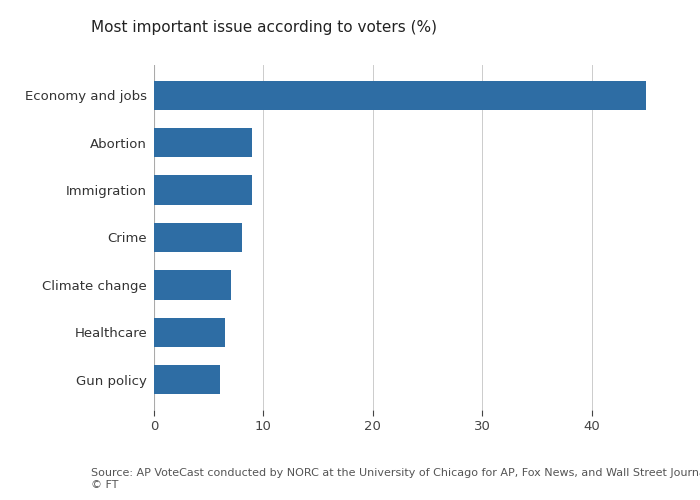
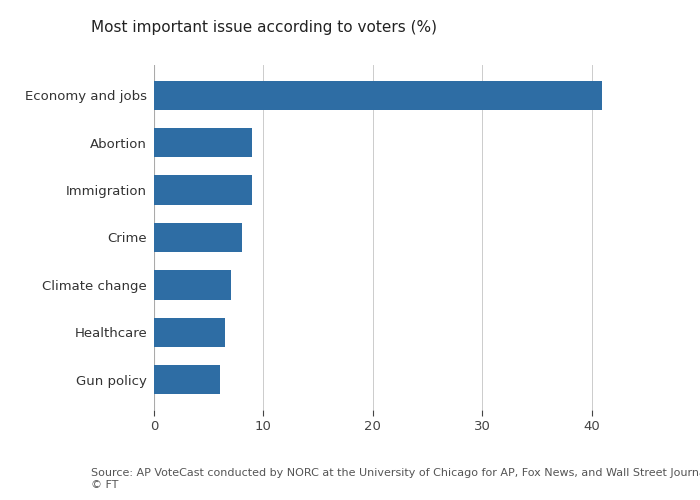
Economy and jobs: 45.0 -> 41.0
